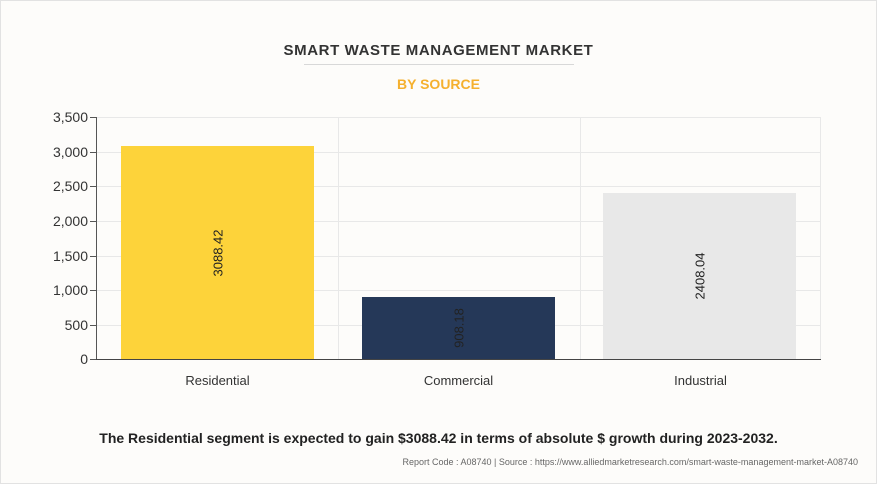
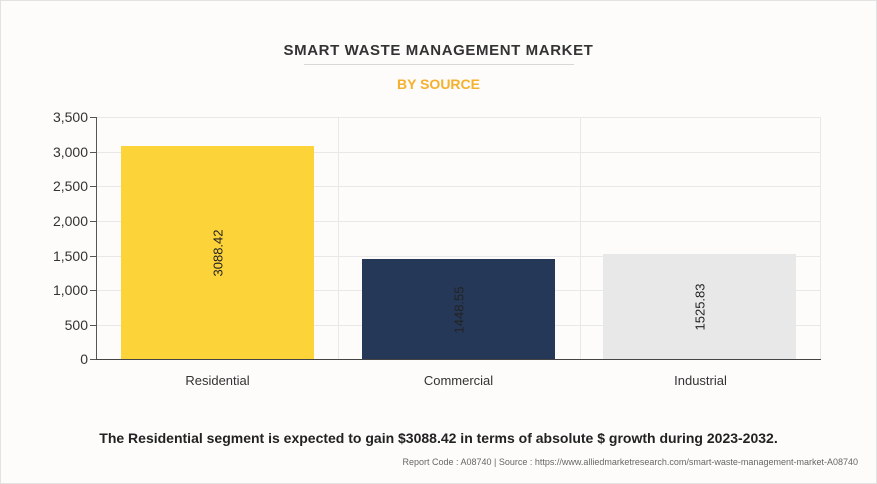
Commercial: 908.18 -> 1448.55
Industrial: 2408.04 -> 1525.83
